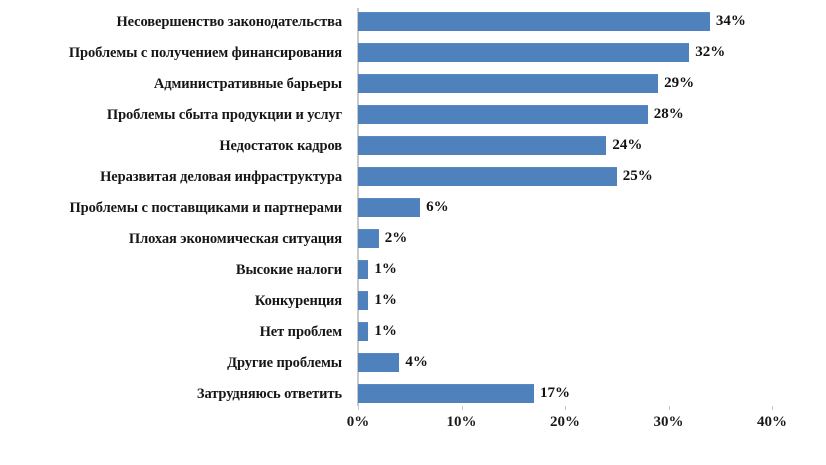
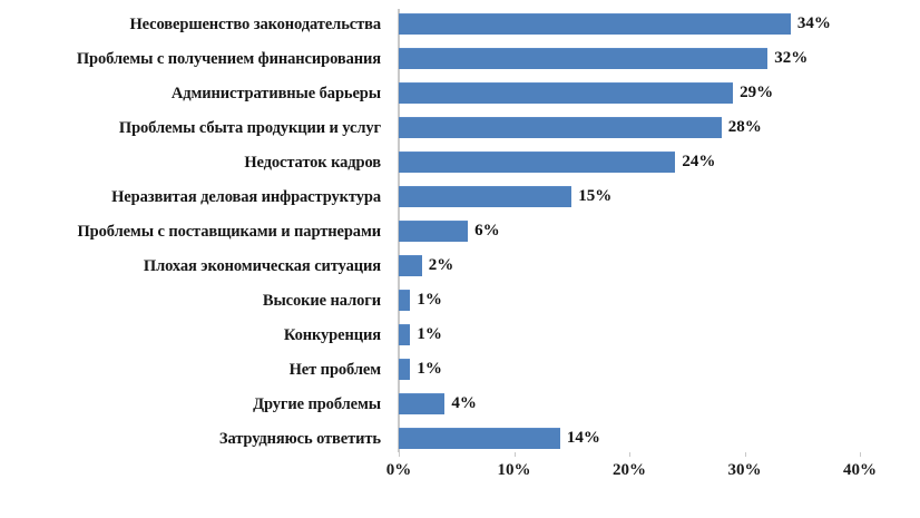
Неразвитая деловая инфраструктура: 25% -> 15%
Затрудняюсь ответить: 17% -> 14%
